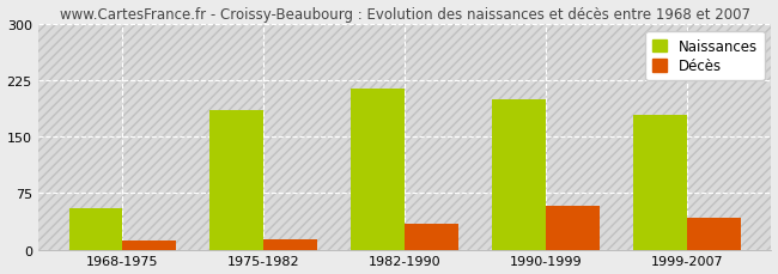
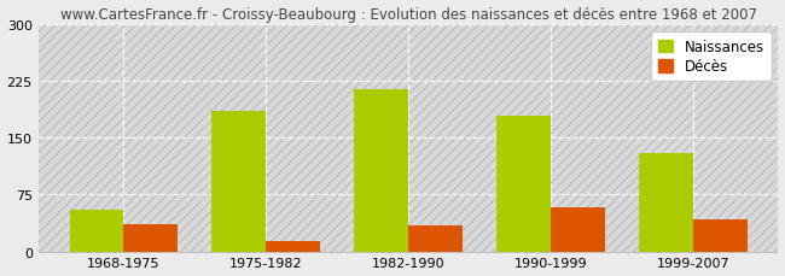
Décès/1968-1975: 12 -> 36
Naissances/1990-1999: 200 -> 180
Naissances/1999-2007: 180 -> 130
